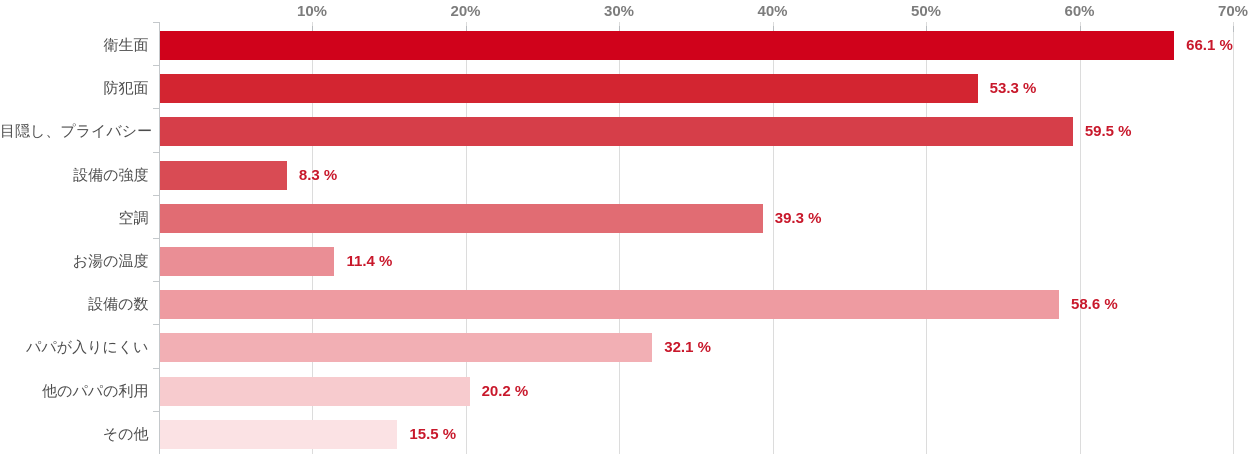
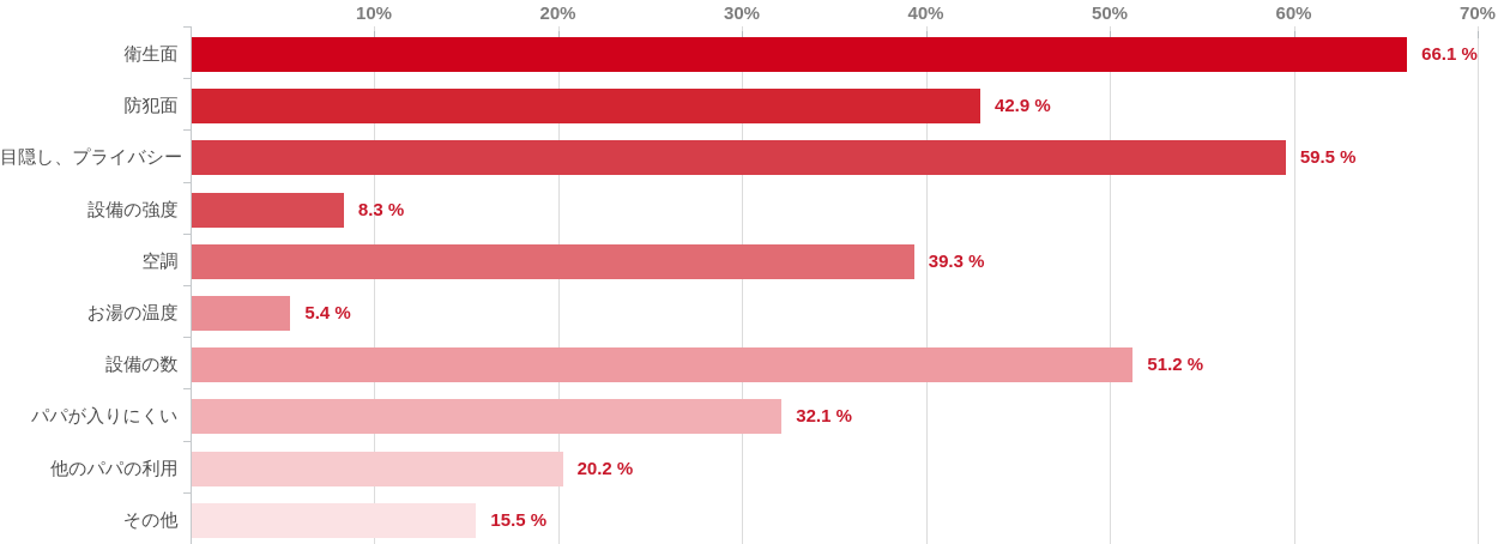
防犯面: 53.3 -> 42.9
お湯の温度: 11.4 -> 5.4
設備の数: 58.6 -> 51.2
